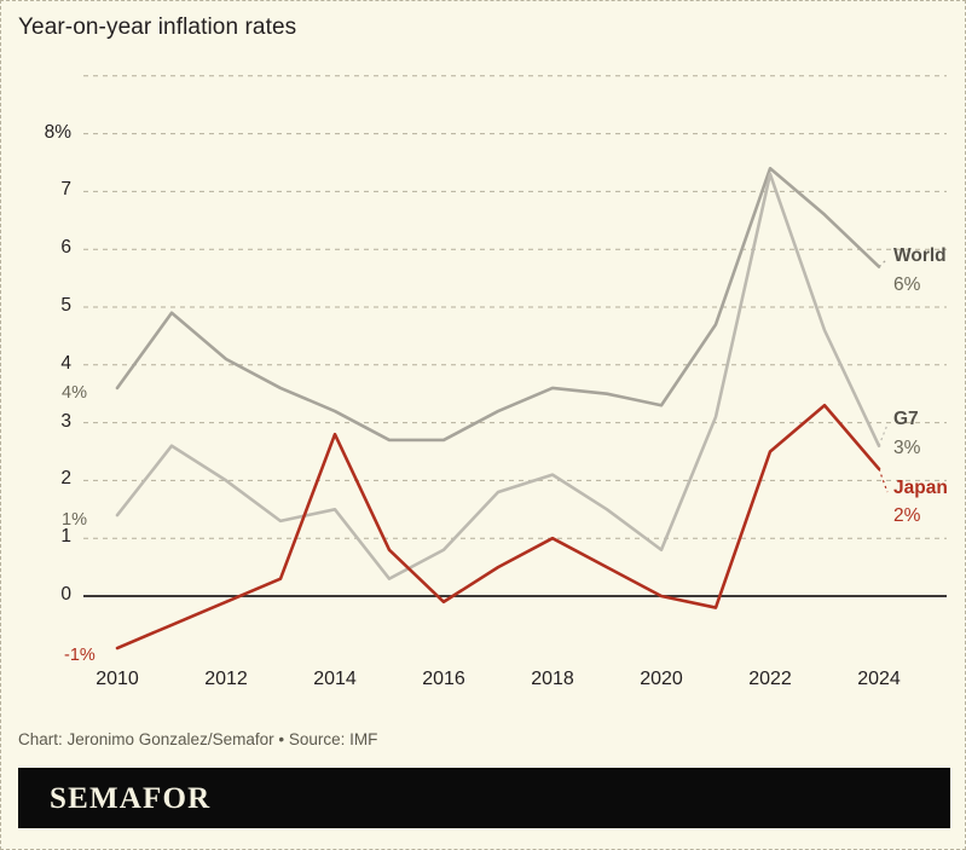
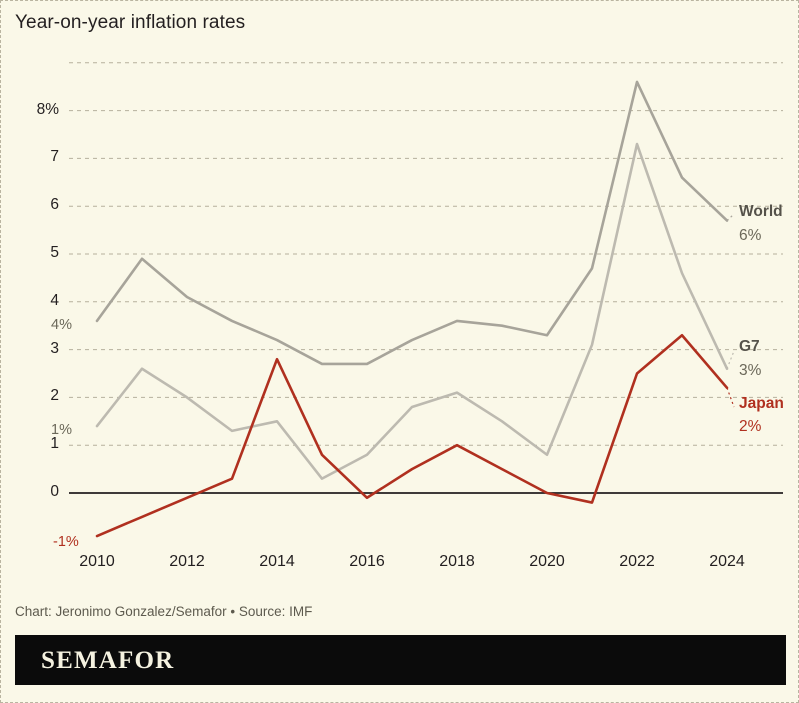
World/2022: 7.4% -> 8.6%
